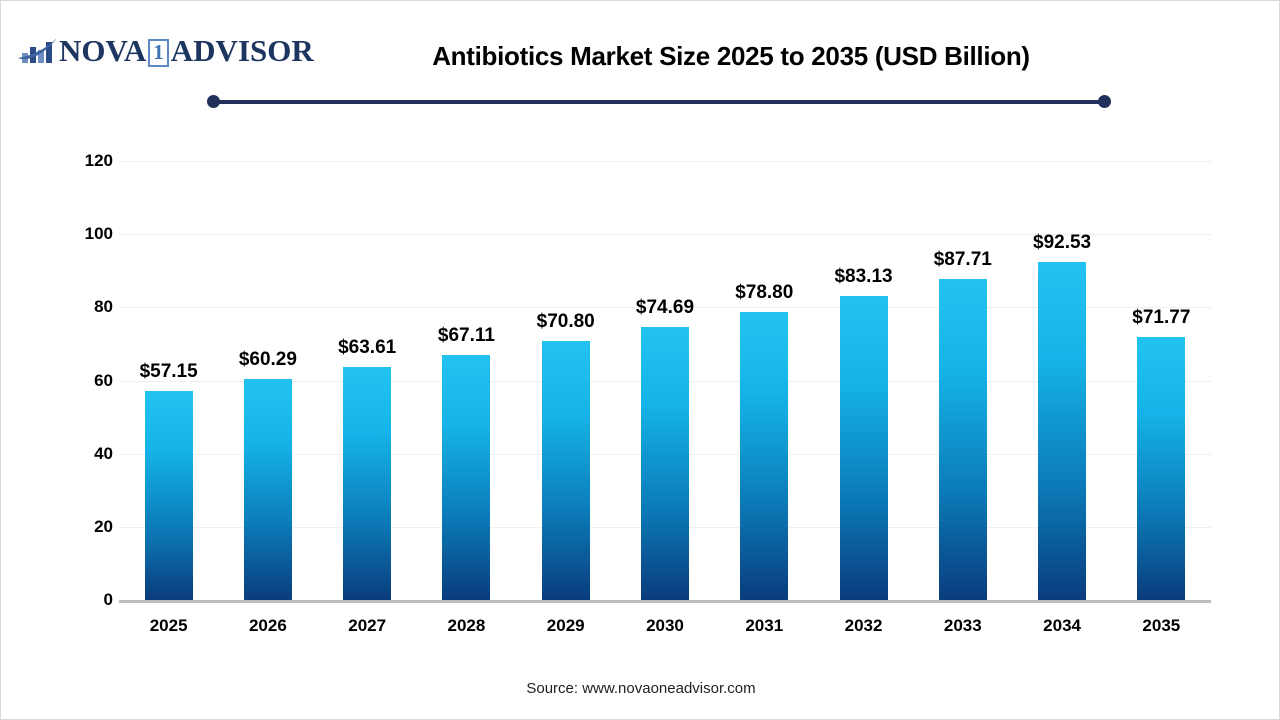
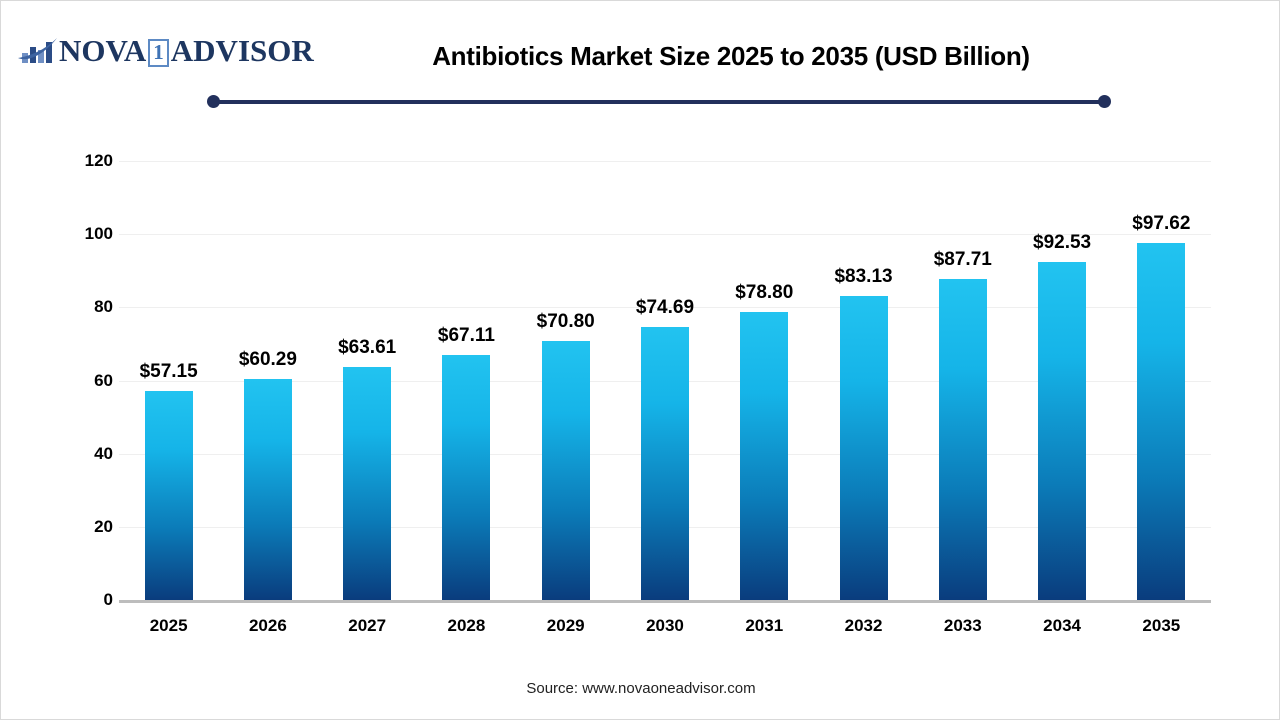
2035: $71.77 -> $97.62
